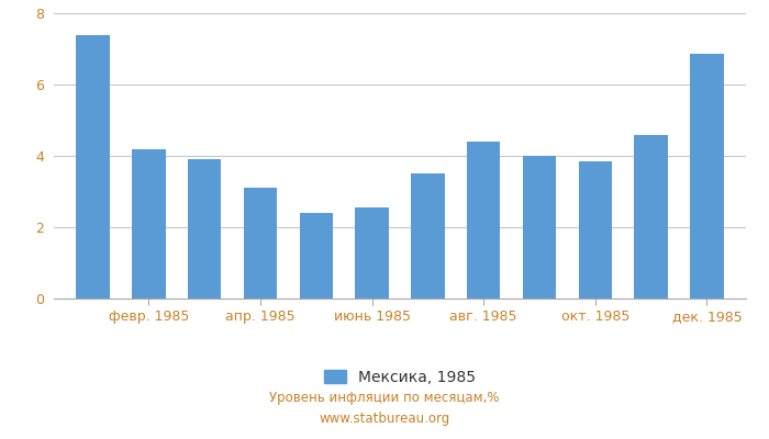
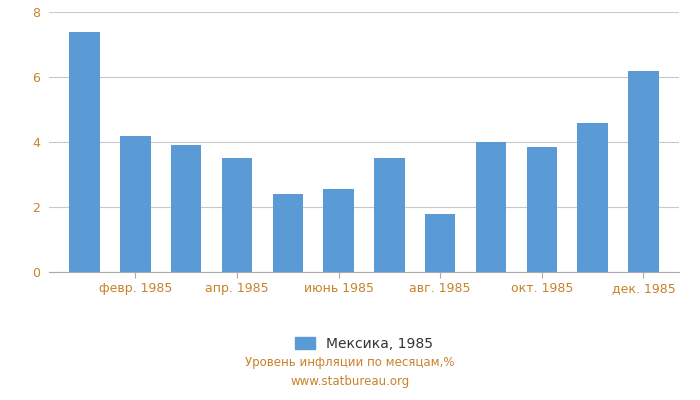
апр. 1985: 3.10 -> 3.50
авг. 1985: 4.40 -> 1.80
дек. 1985: 6.85 -> 6.20
